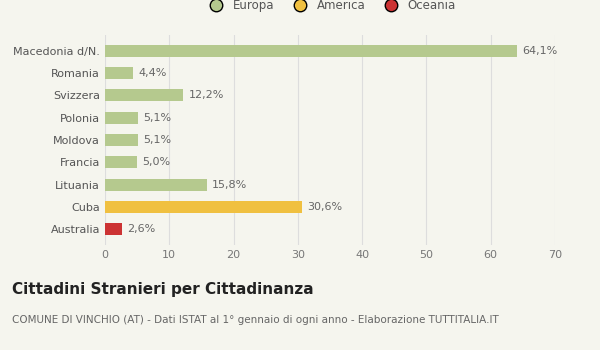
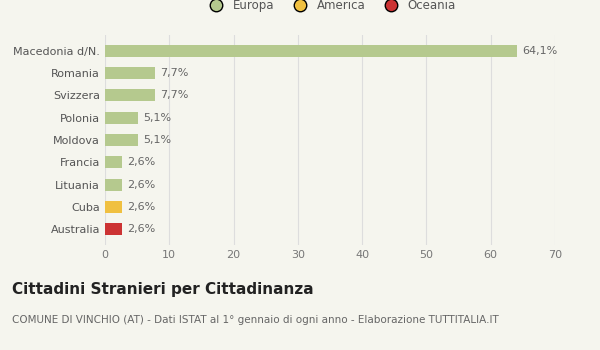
Romania: 4,4% -> 7,7%
Svizzera: 12,2% -> 7,7%
Francia: 5,0% -> 2,6%
Lituania: 15,8% -> 2,6%
Cuba: 30,6% -> 2,6%
